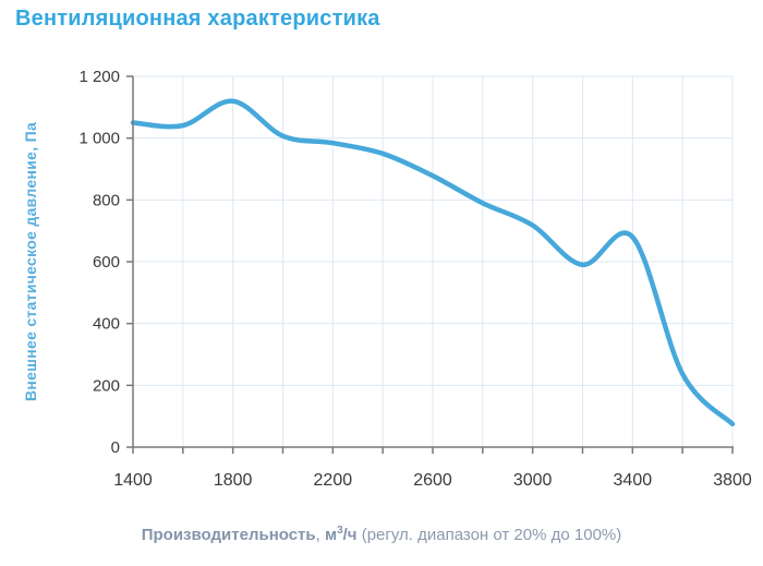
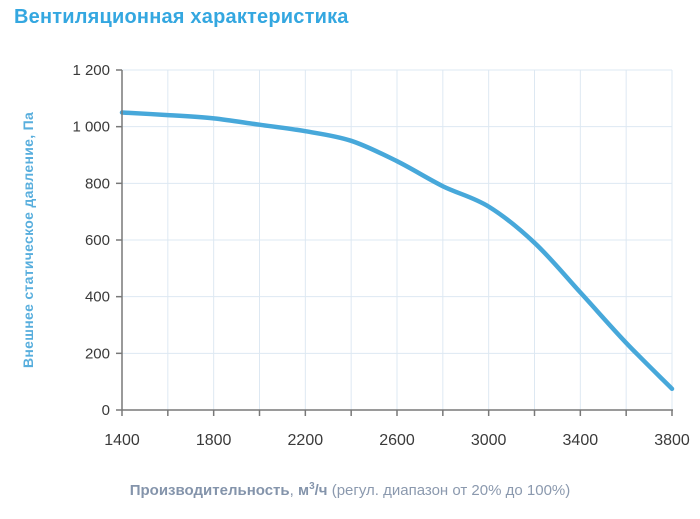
1800: 1120 -> 1030
3400: 680 -> 420
